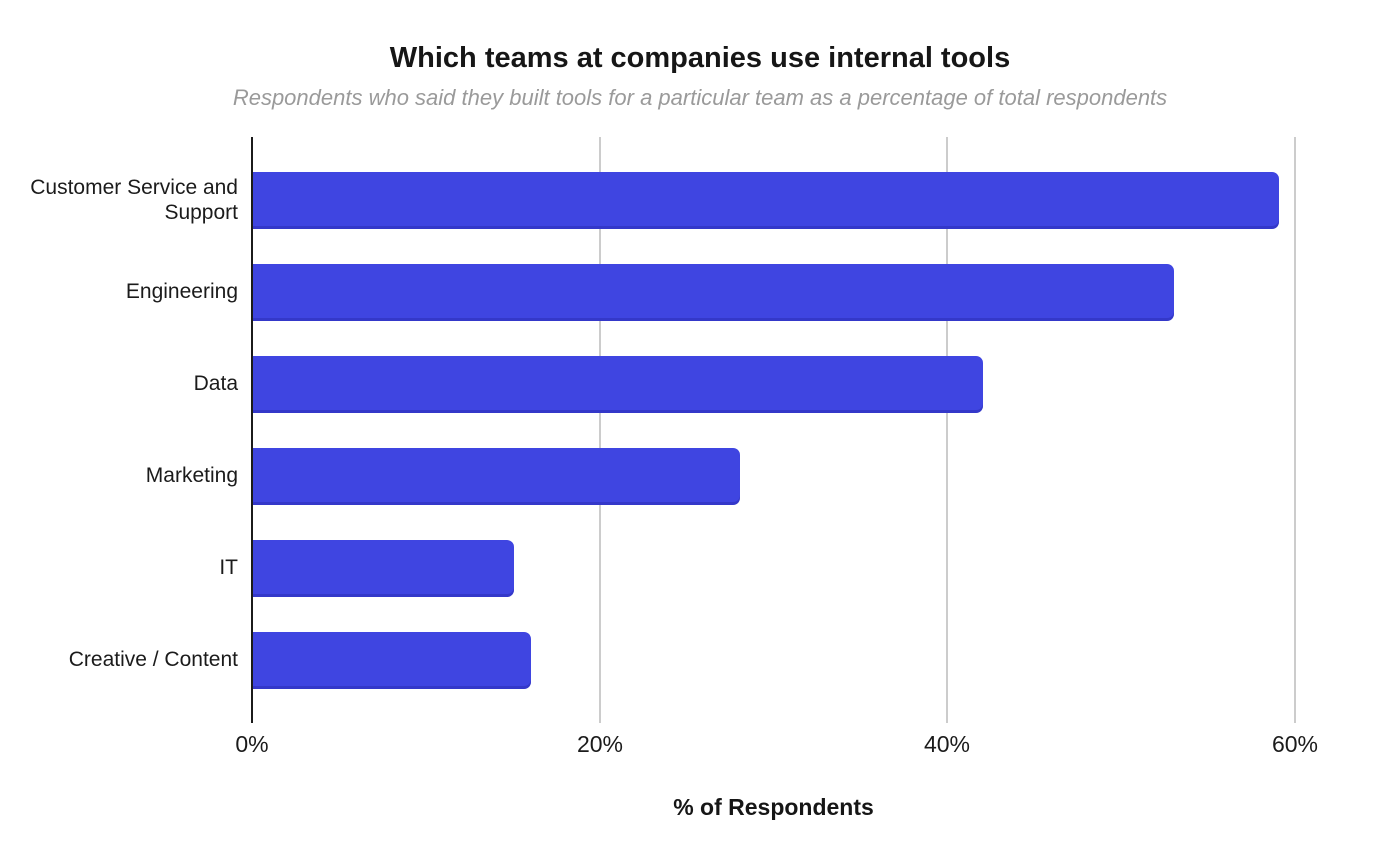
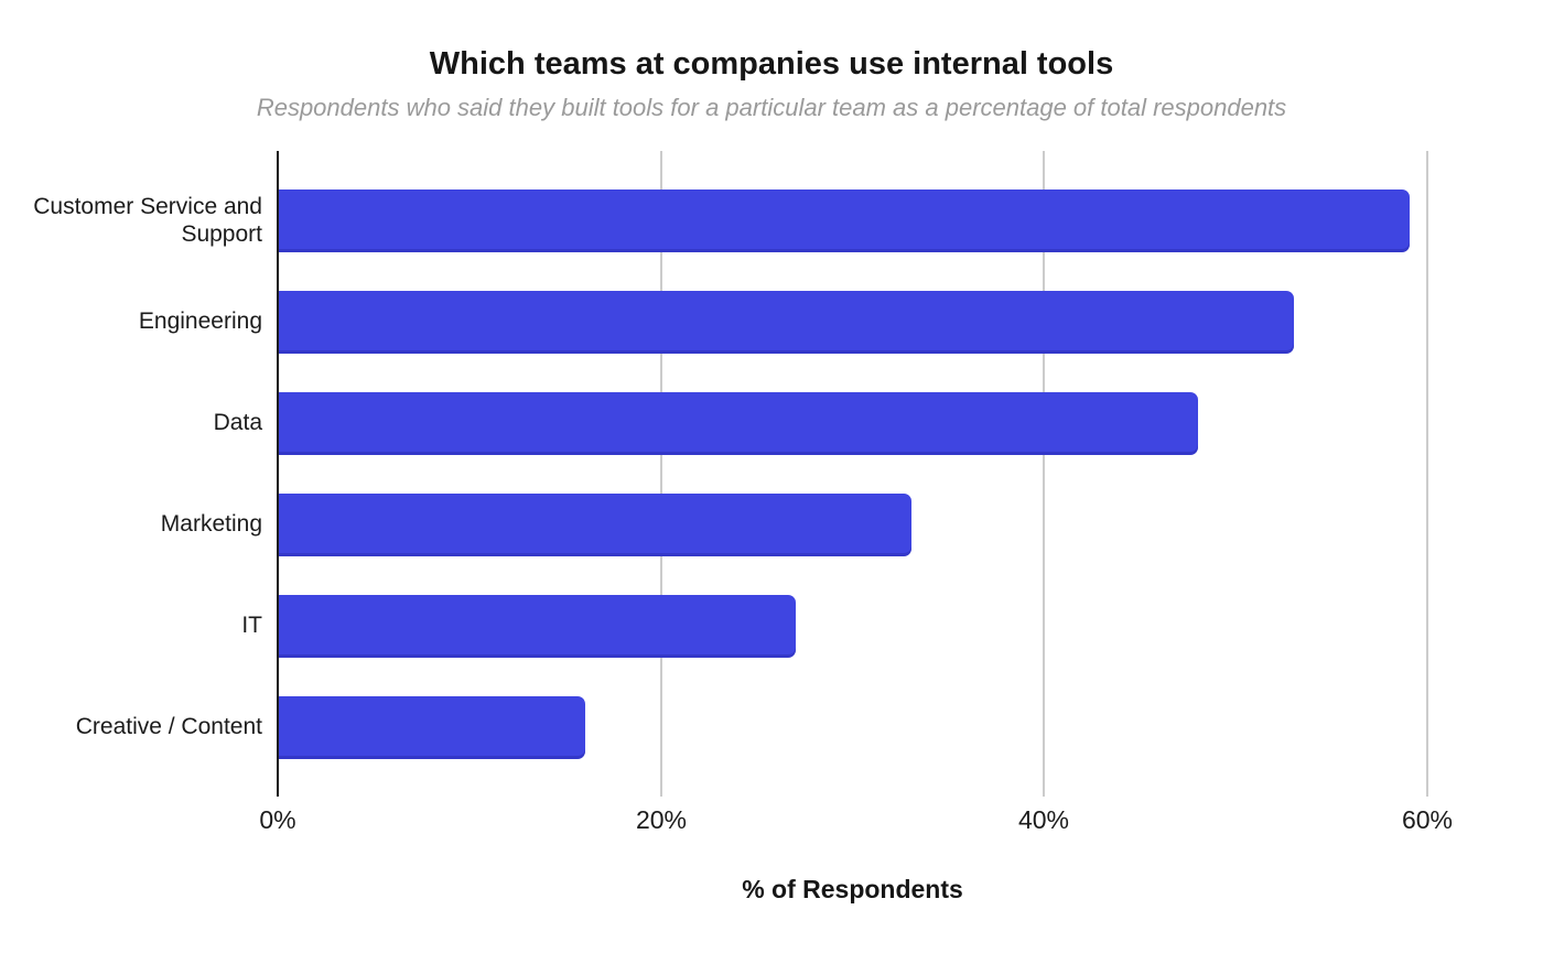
Data: 42% -> 48%
Marketing: 28% -> 33%
IT: 15% -> 27%
